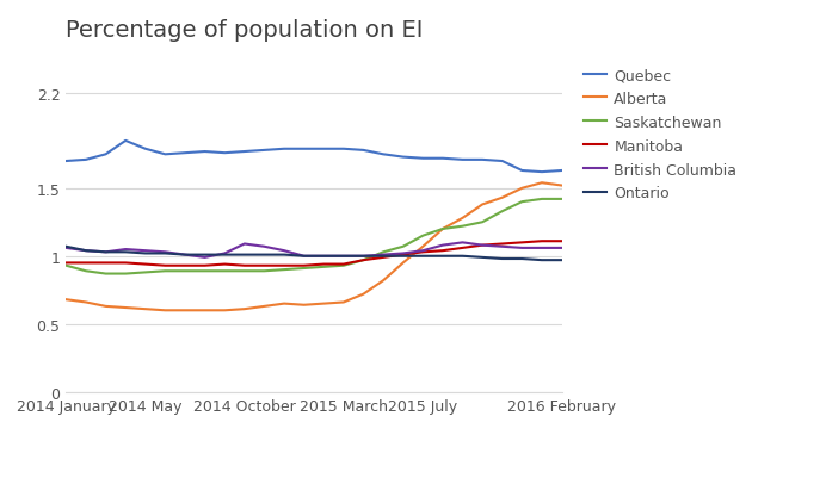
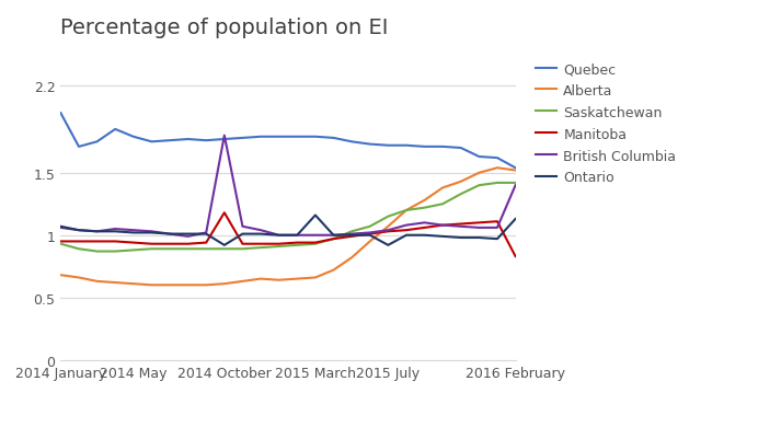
Quebec/2014 January: 1.70 -> 1.98
Manitoba/2014 October: 0.93 -> 1.18
British Columbia/2014 October: 1.09 -> 1.80
Ontario/2014 October: 1.01 -> 0.92
Ontario/2015 March: 1.00 -> 1.16
Ontario/2015 July: 1.00 -> 0.92
Quebec/2016 February: 1.63 -> 1.54
Manitoba/2016 February: 1.11 -> 0.83
British Columbia/2016 February: 1.06 -> 1.40
Ontario/2016 February: 0.97 -> 1.13
